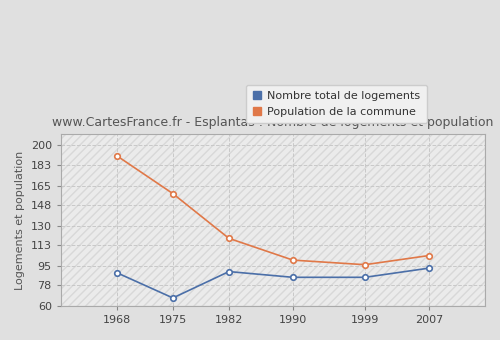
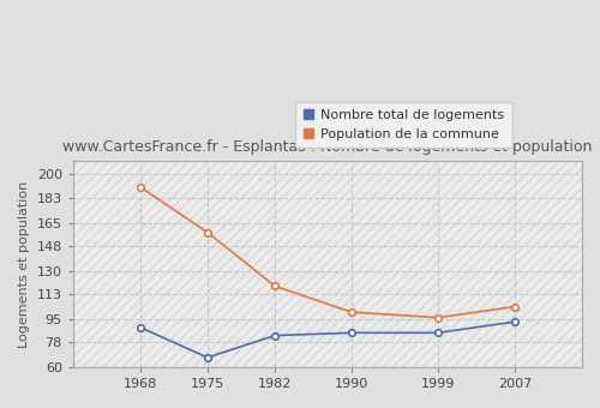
Nombre total de logements/1982: 90 -> 83
